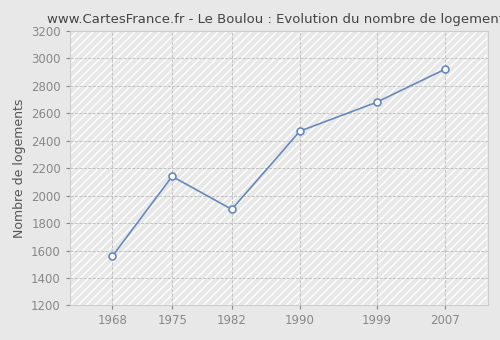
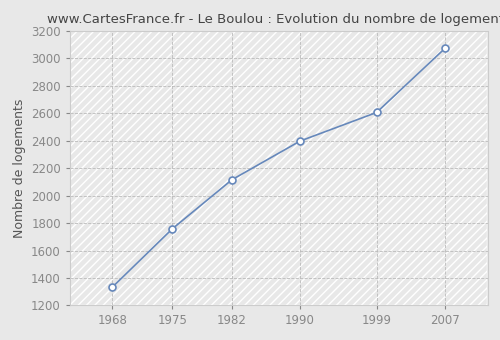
1968: 1560 -> 1330
1975: 2140 -> 1760
1982: 1900 -> 2120
1990: 2470 -> 2400
1999: 2680 -> 2610
2007: 2920 -> 3070
